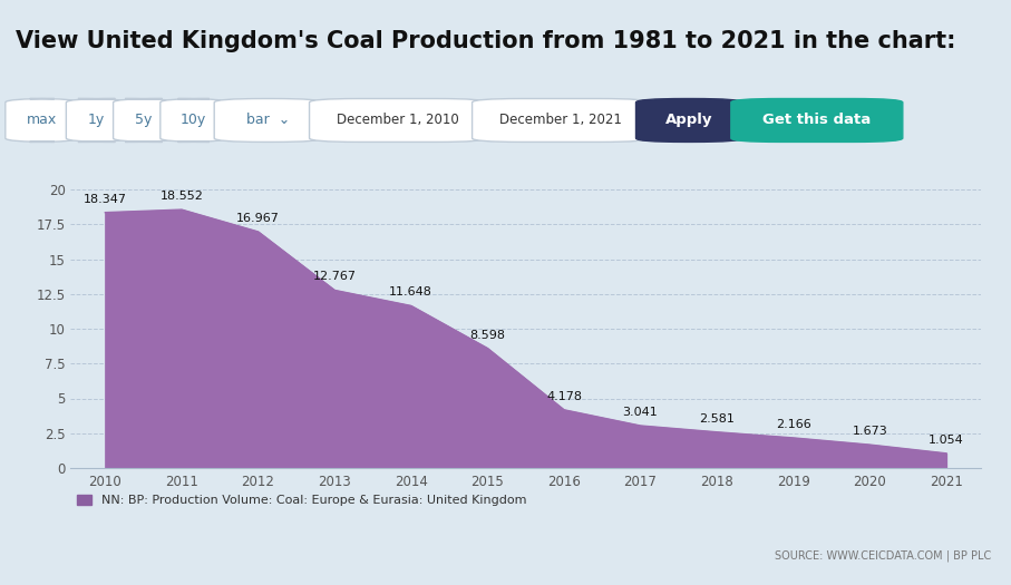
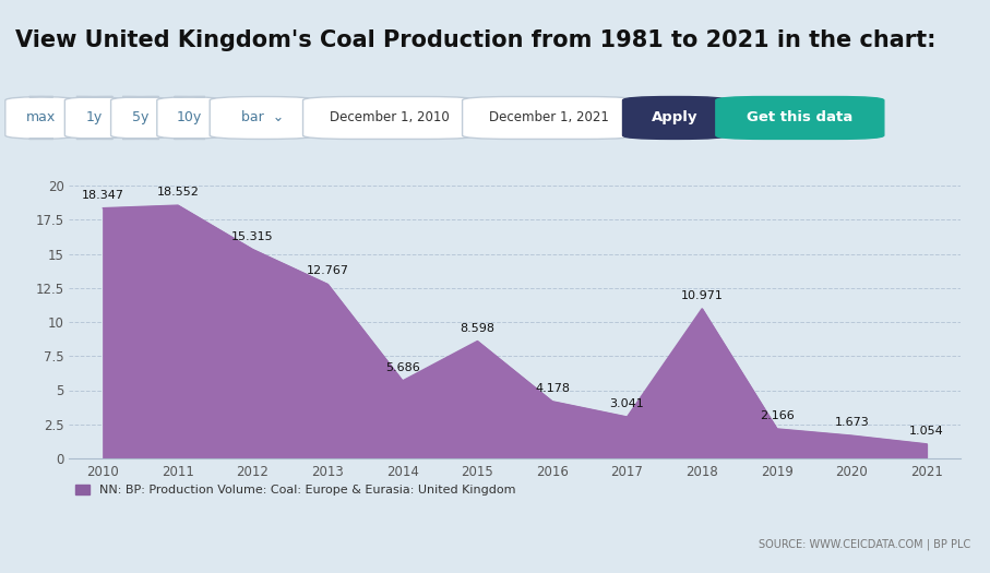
2012: 16.967 -> 15.315
2014: 11.648 -> 5.686
2018: 2.581 -> 10.971
